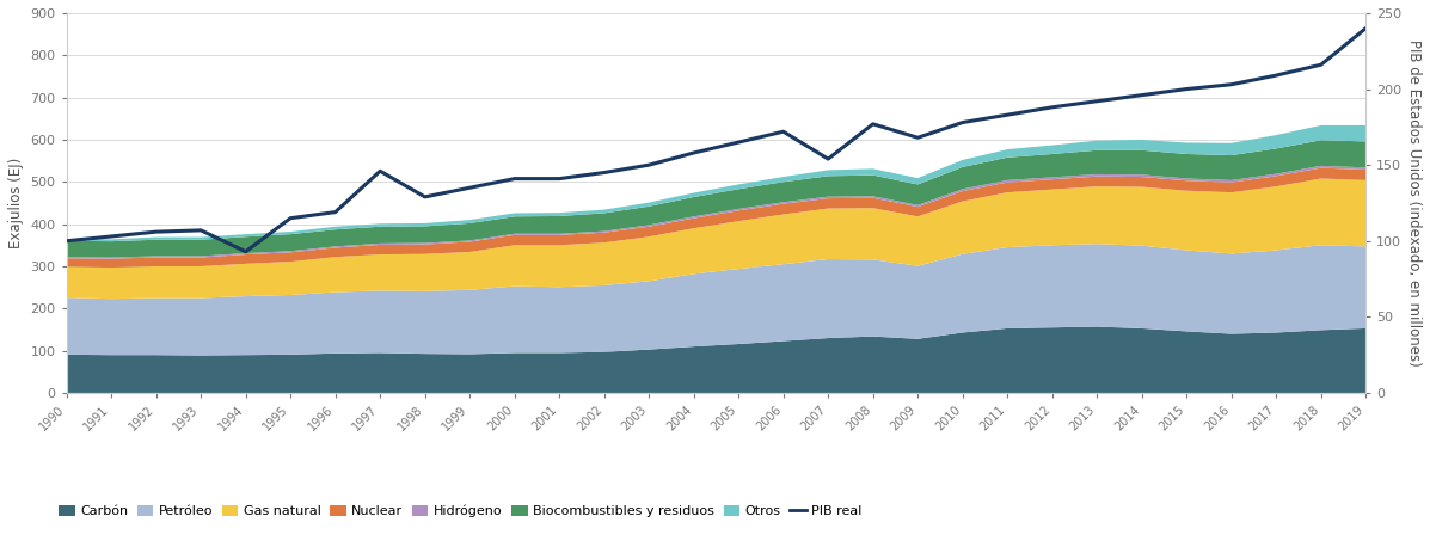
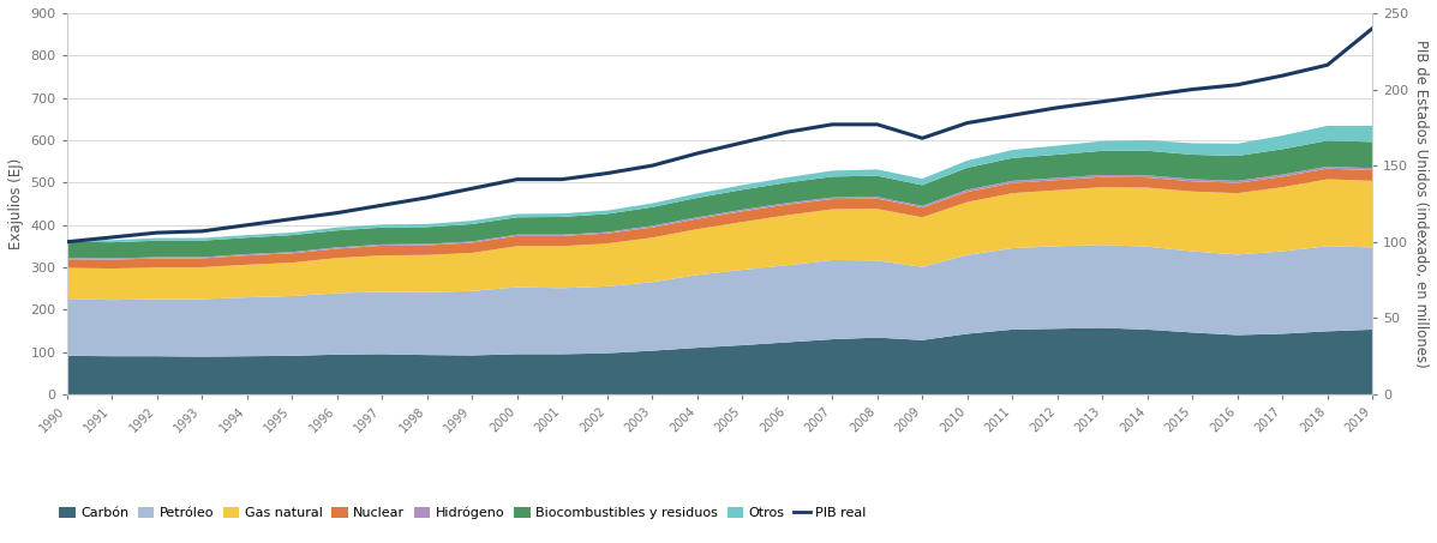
PIB real/1994: 93 -> 111
PIB real/1997: 146 -> 124
PIB real/2007: 154 -> 177
